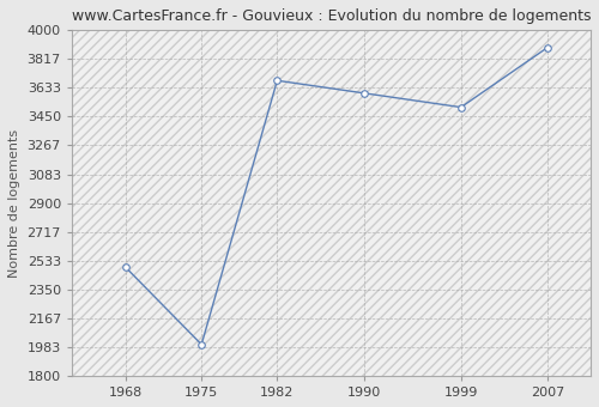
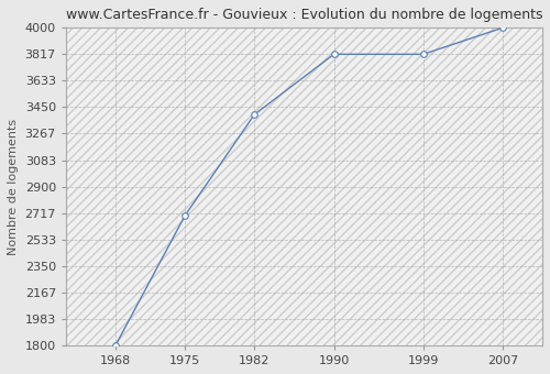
1968: 2490 -> 1800
1975: 2000 -> 2700
1982: 3680 -> 3400
1990: 3600 -> 3820
1999: 3510 -> 3820
2007: 3890 -> 4000
